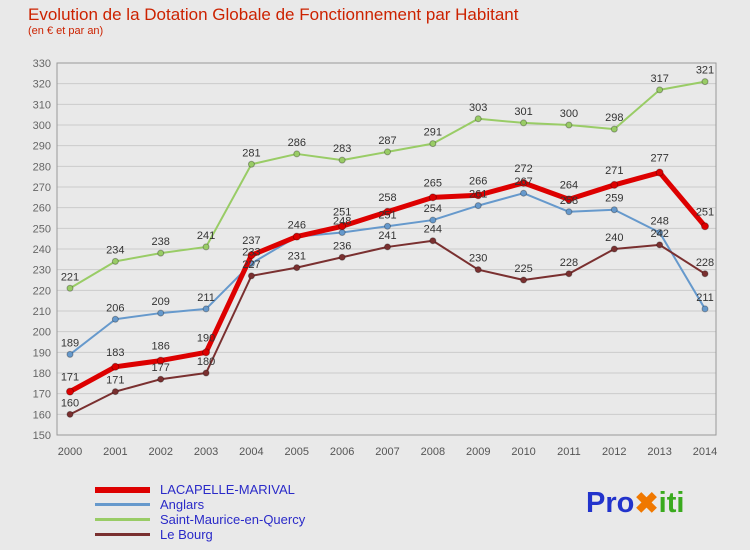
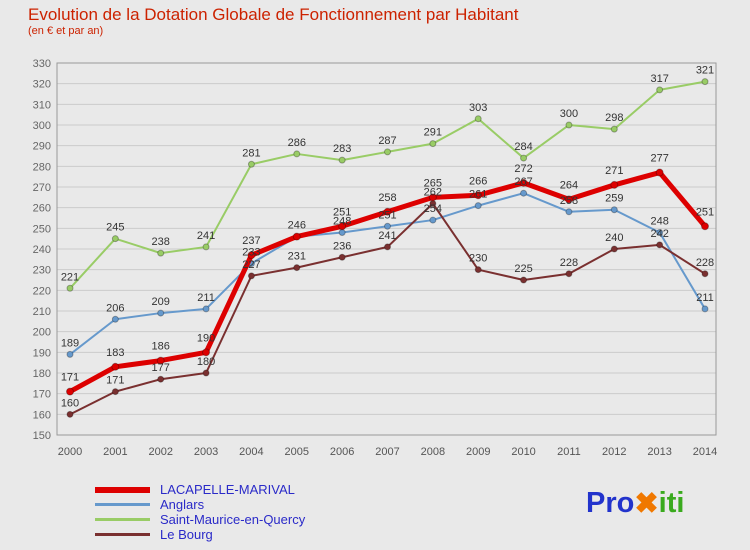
Saint-Maurice-en-Quercy/2001: 234 -> 245
Le Bourg/2008: 244 -> 262
Saint-Maurice-en-Quercy/2010: 301 -> 284
